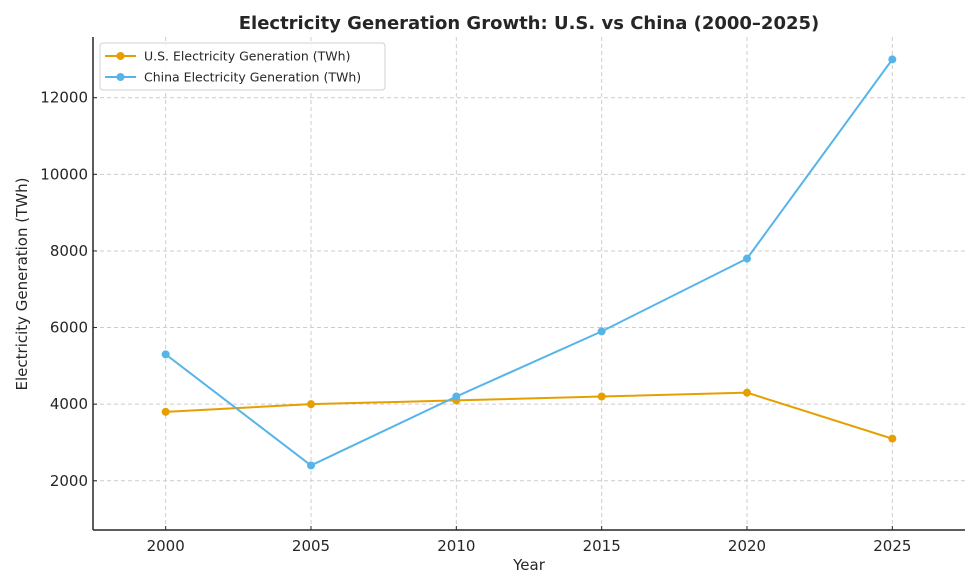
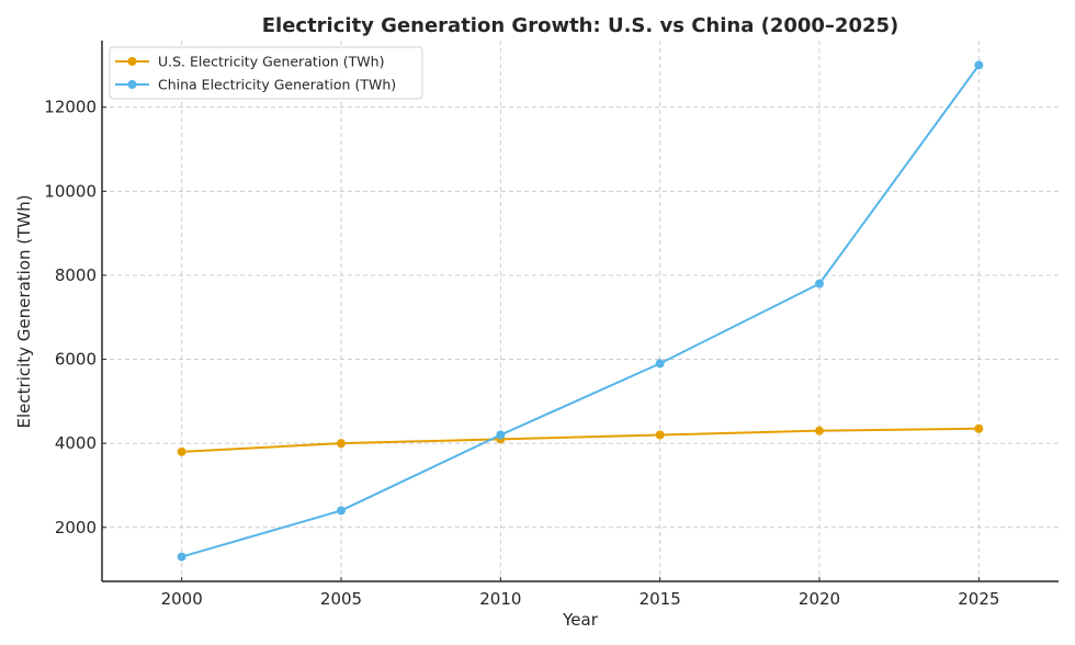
China Electricity Generation (TWh)/2000: 5300 -> 1300
U.S. Electricity Generation (TWh)/2025: 3100 -> 4400
